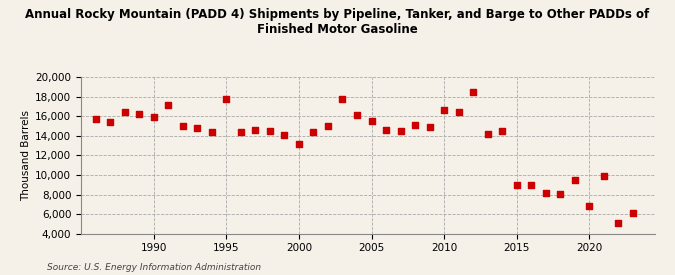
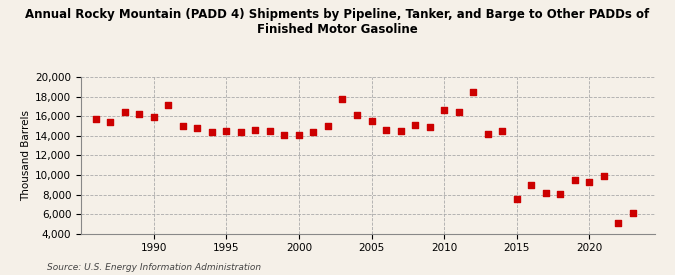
1995: 17,800 -> 14,500
2000: 13,200 -> 14,100
2015: 9,000 -> 7,500
2020: 6,800 -> 9,300
